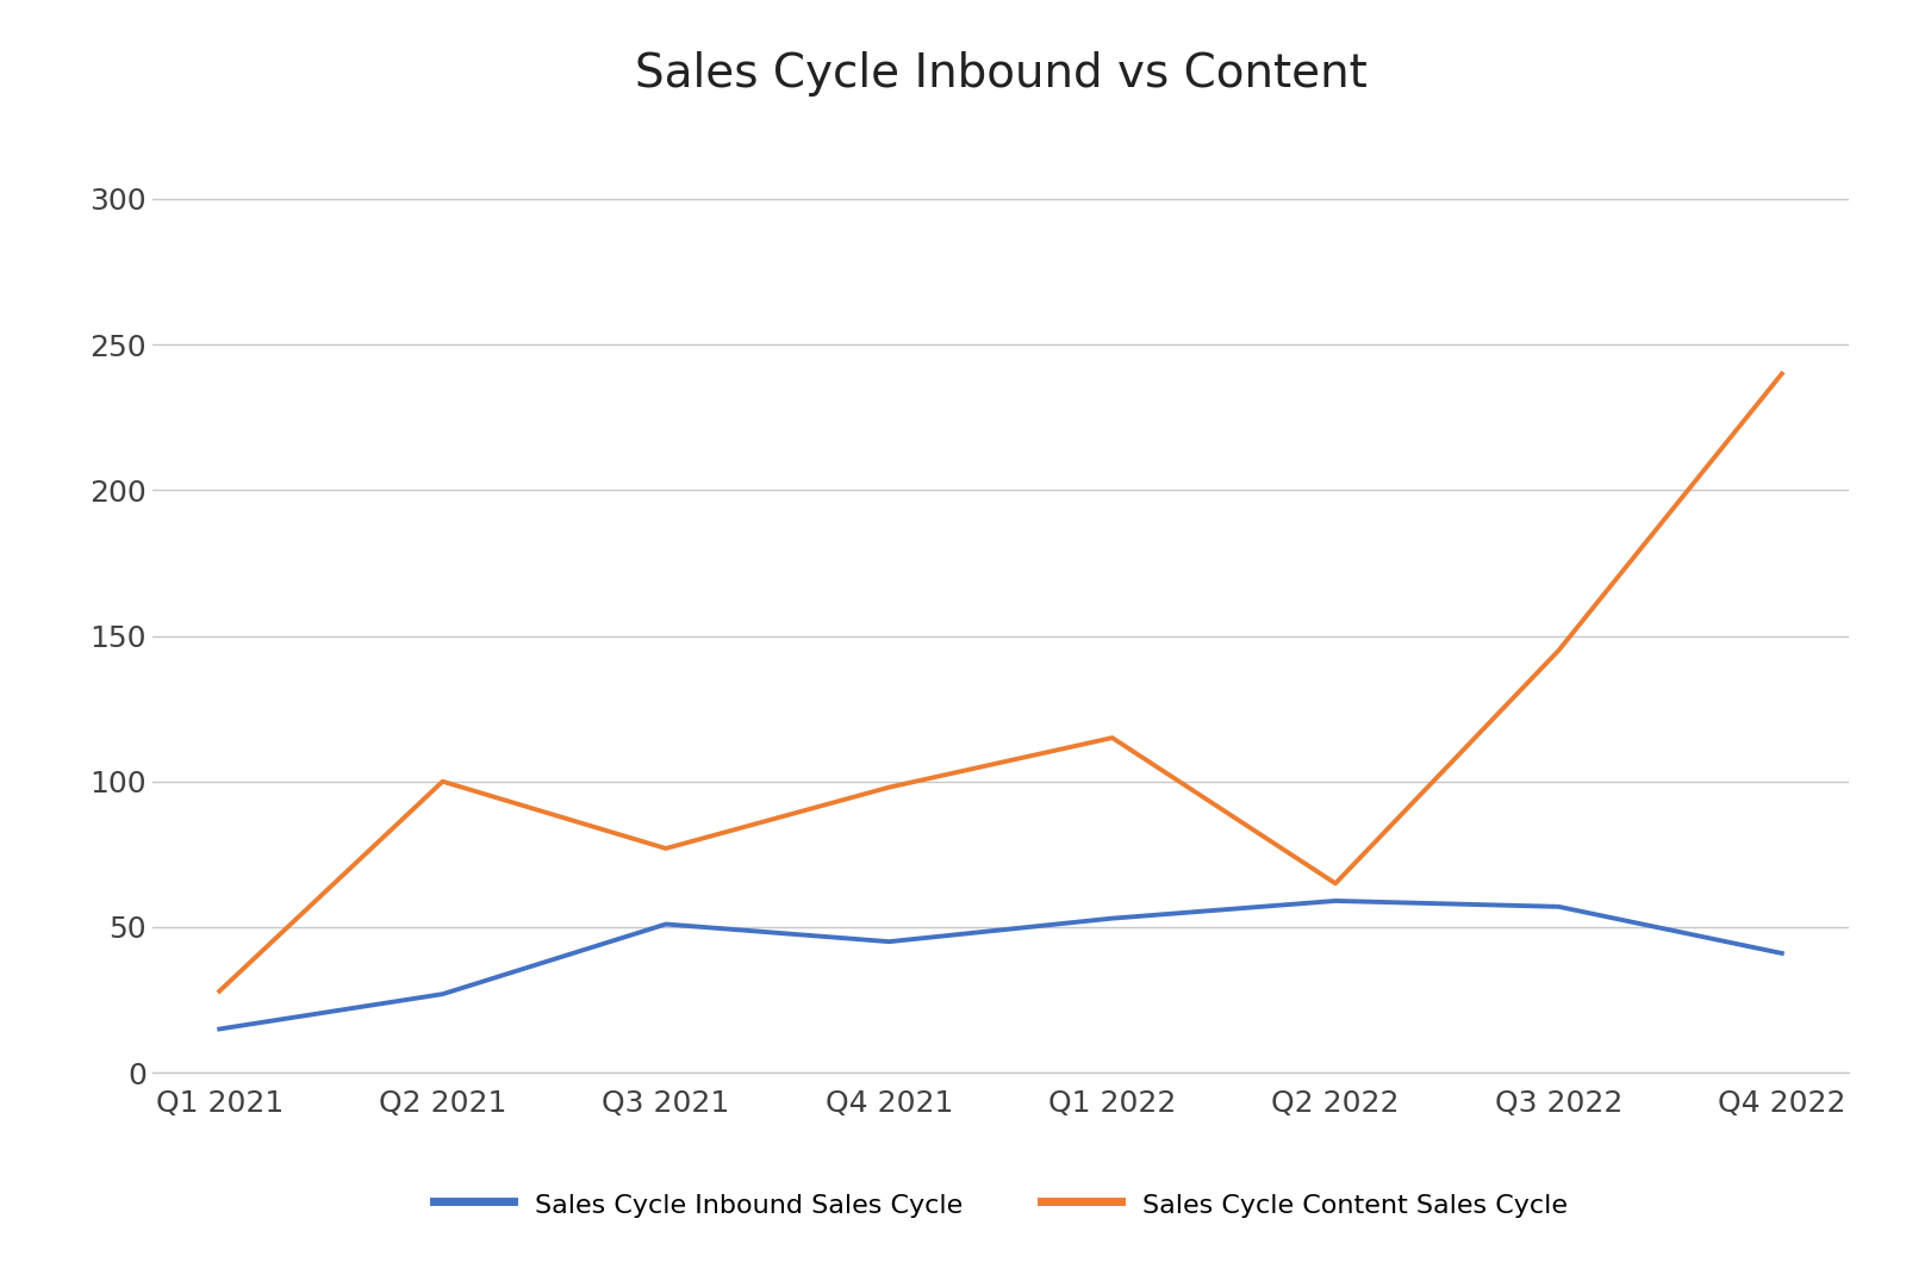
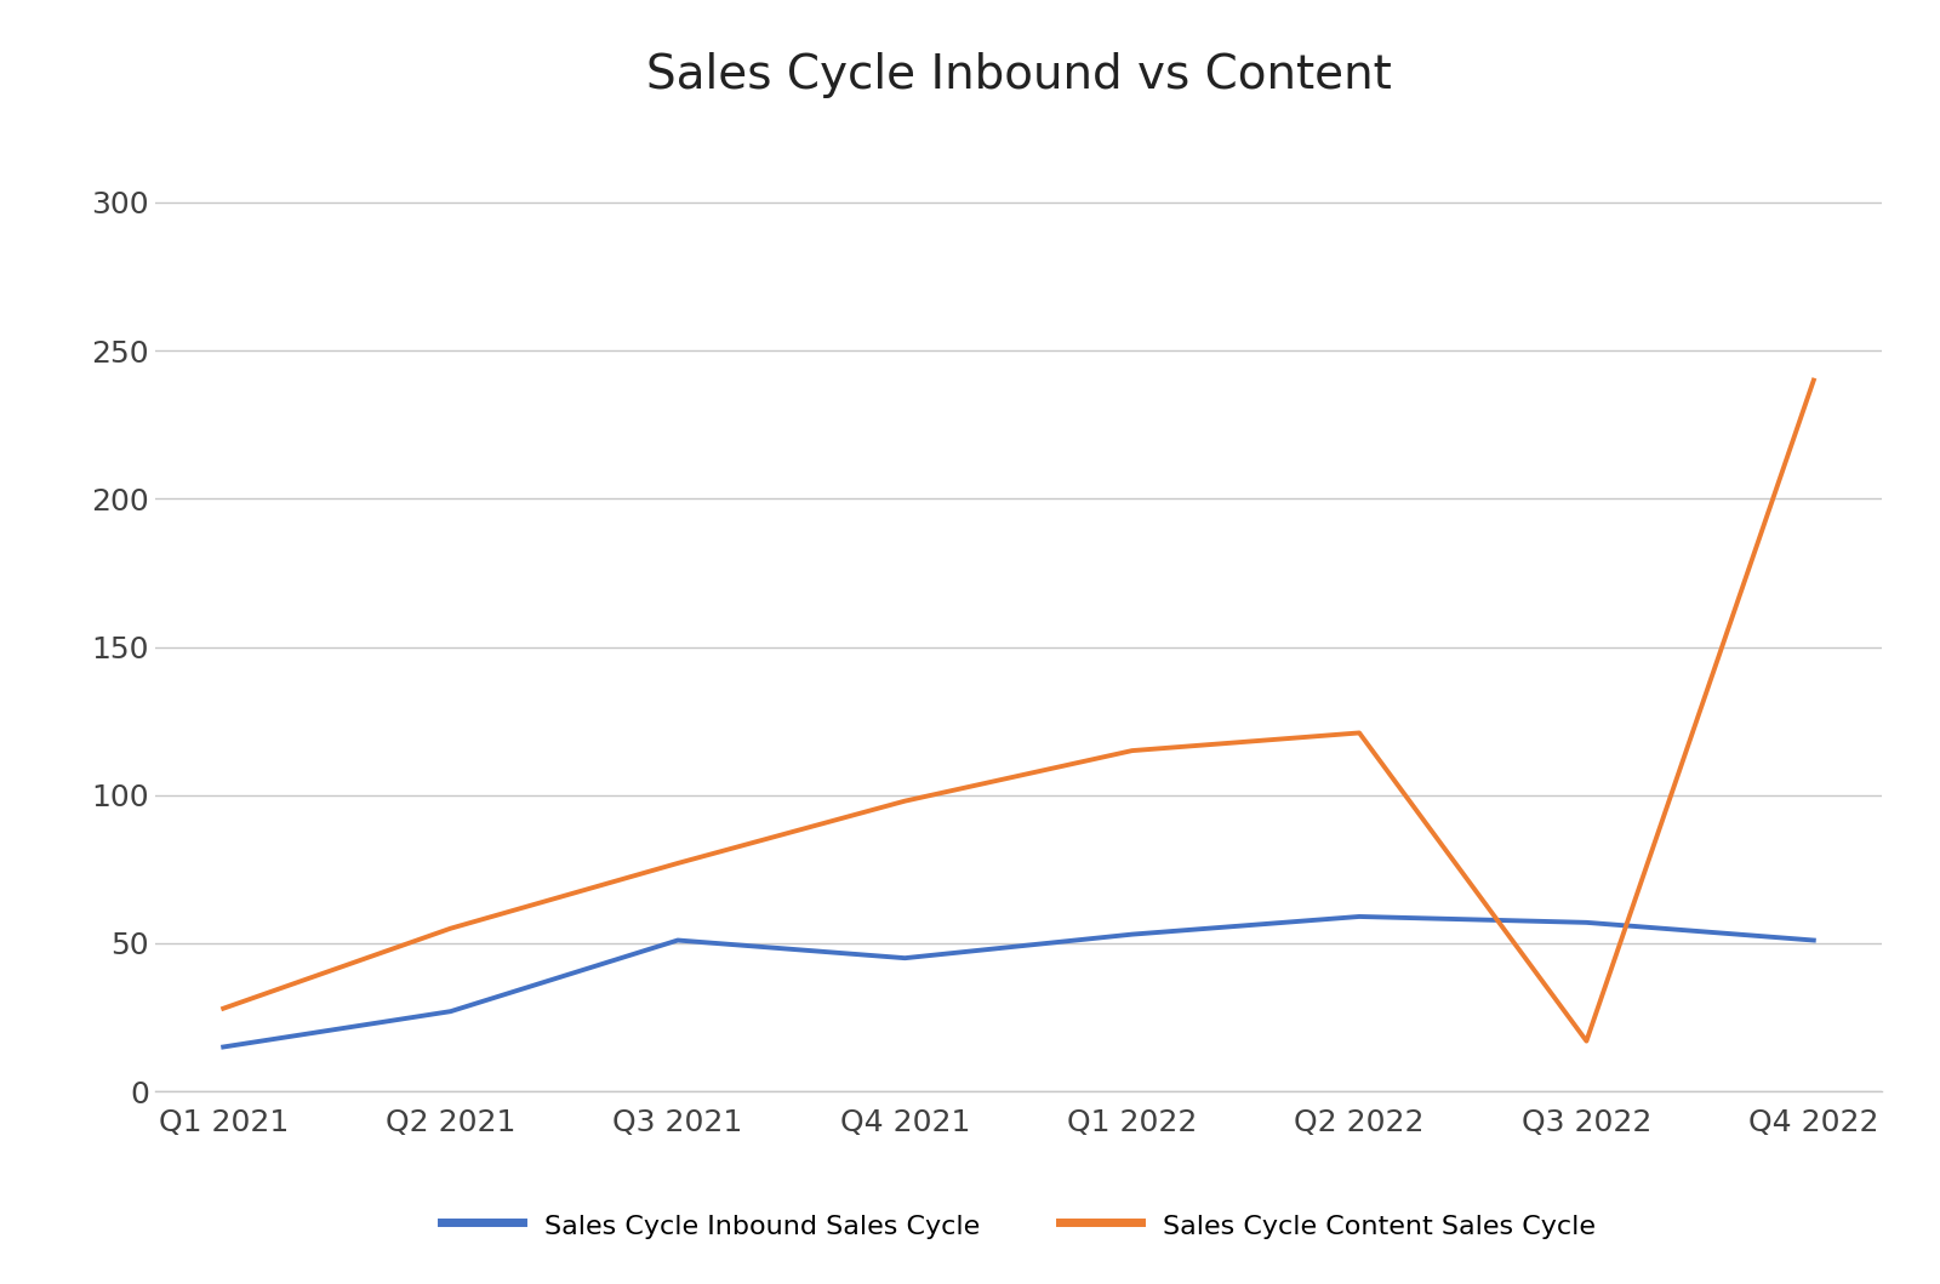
Sales Cycle Content Sales Cycle/Q2 2021: 100 -> 55
Sales Cycle Content Sales Cycle/Q2 2022: 65 -> 121
Sales Cycle Content Sales Cycle/Q3 2022: 145 -> 17
Sales Cycle Inbound Sales Cycle/Q4 2022: 41 -> 51
